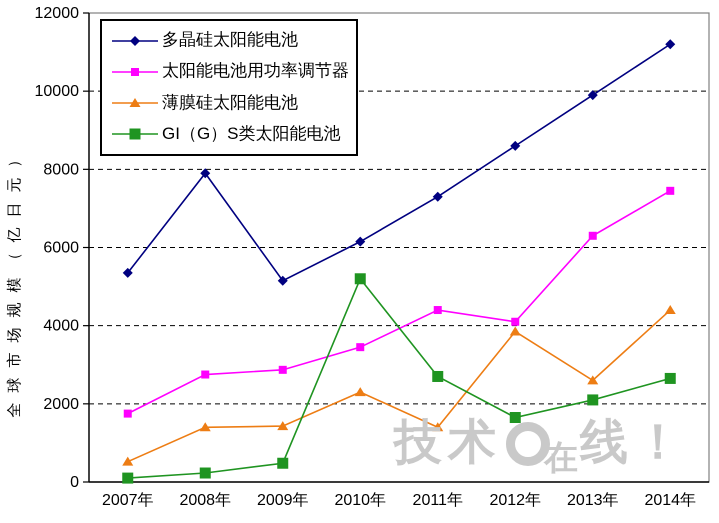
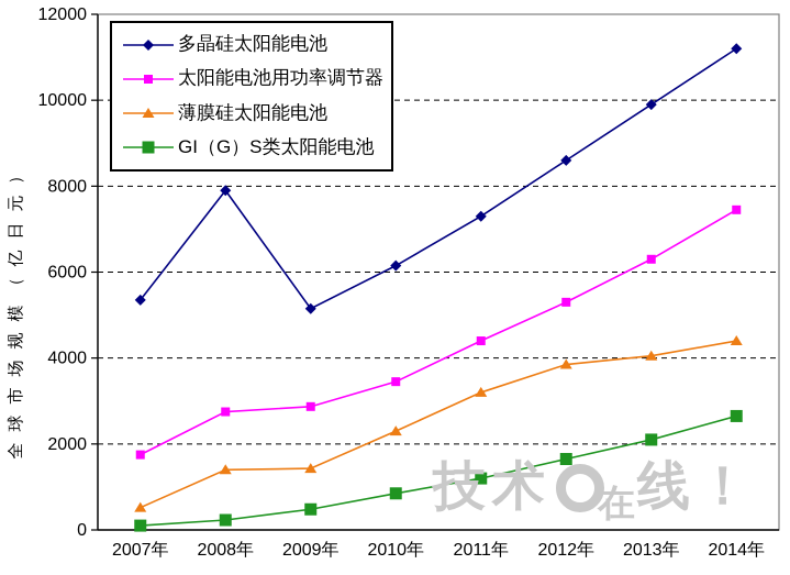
GI（G）S类太阳能电池/2010年: 5200 -> 800
薄膜硅太阳能电池/2011年: 1400 -> 3200
GI（G）S类太阳能电池/2011年: 2700 -> 1200
太阳能电池用功率调节器/2012年: 4100 -> 5300
薄膜硅太阳能电池/2013年: 2600 -> 4000
